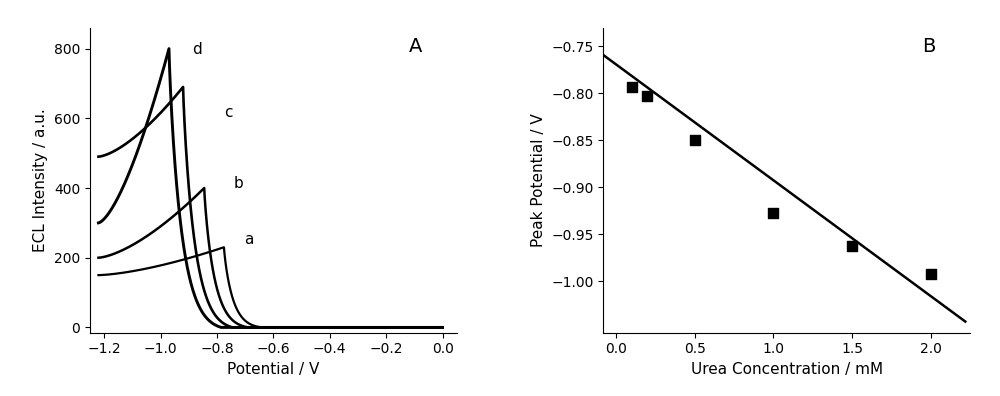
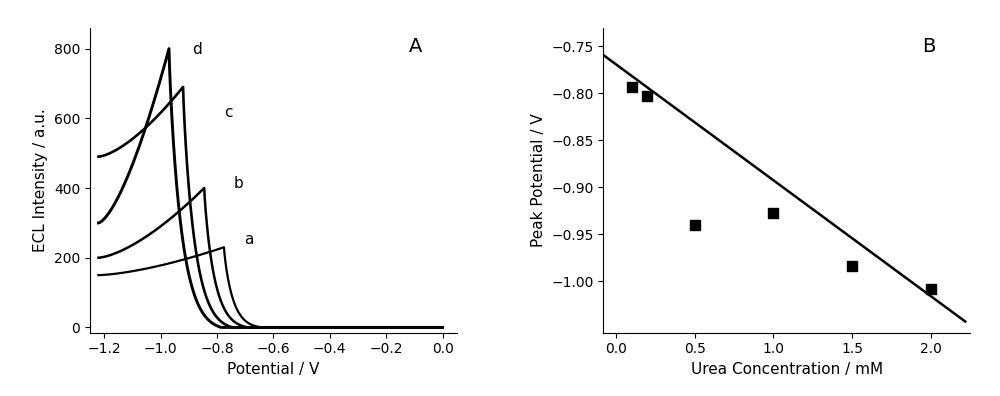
0.5: -0.850 -> -0.940
1.5: -0.963 -> -0.984
2.0: -0.992 -> -1.008
